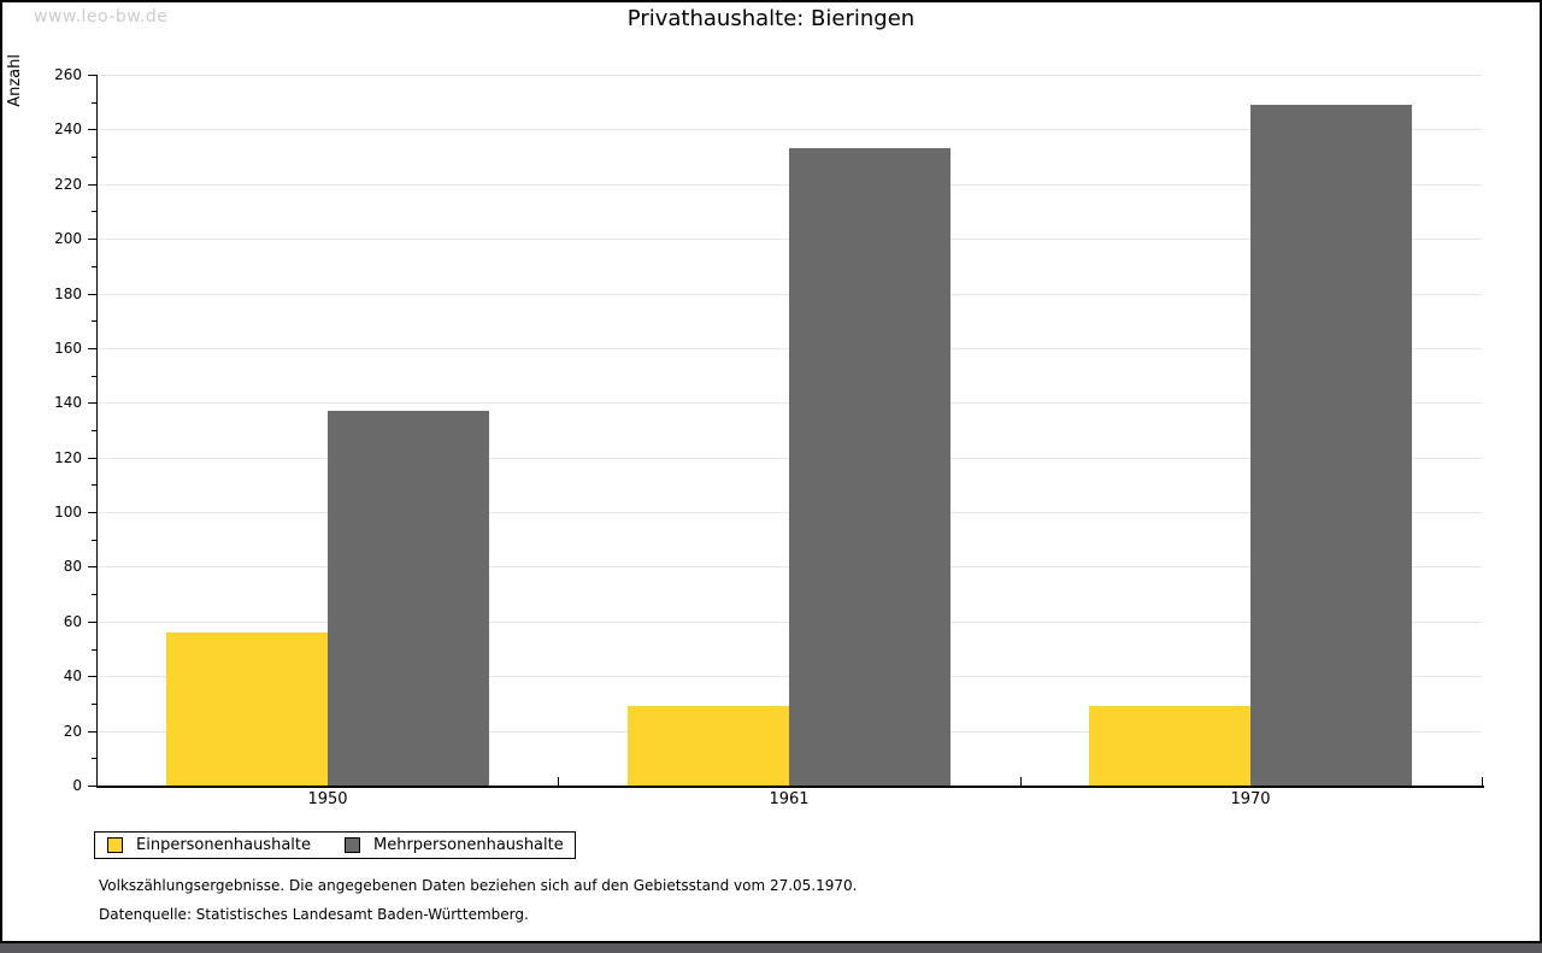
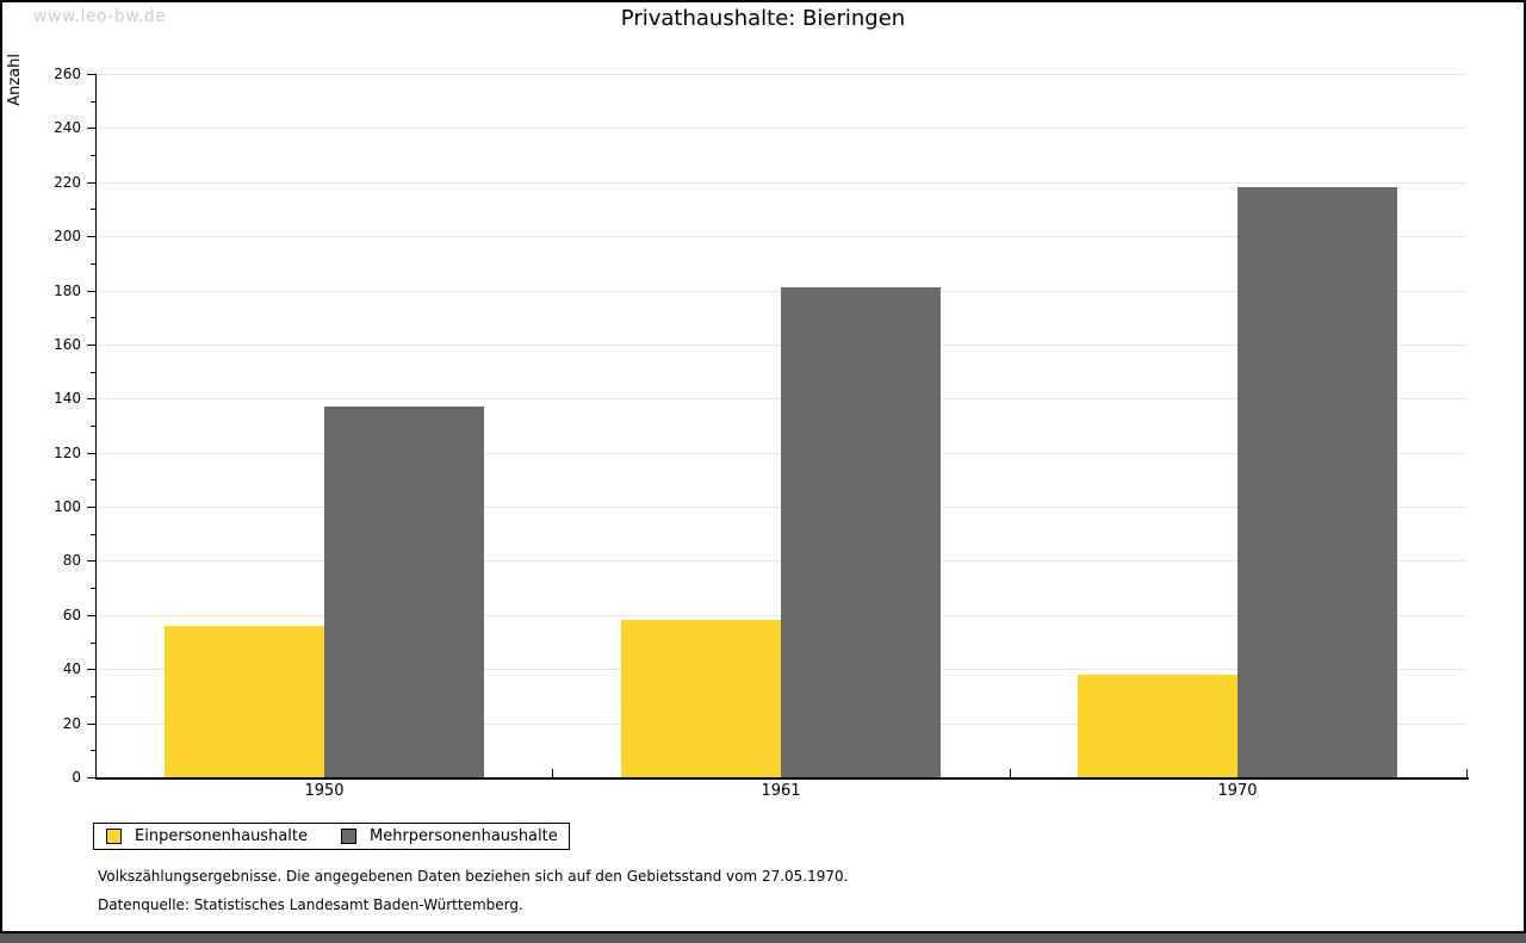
Einpersonenhaushalte/1961: 29 -> 58
Mehrpersonenhaushalte/1961: 233 -> 181
Einpersonenhaushalte/1970: 29 -> 38
Mehrpersonenhaushalte/1970: 249 -> 218
